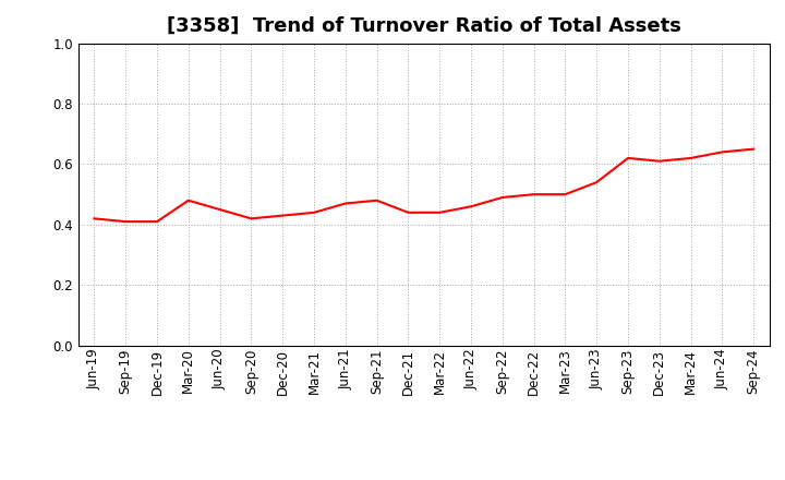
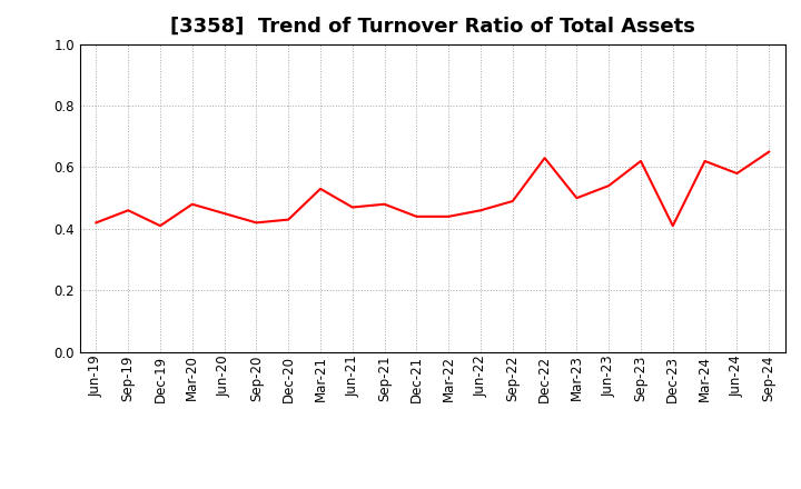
Sep-19: 0.41 -> 0.46
Mar-21: 0.44 -> 0.53
Dec-22: 0.50 -> 0.63
Dec-23: 0.61 -> 0.41
Jun-24: 0.64 -> 0.58
